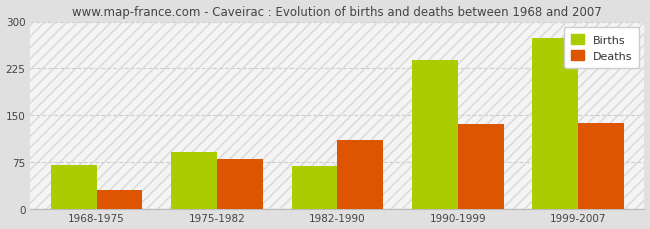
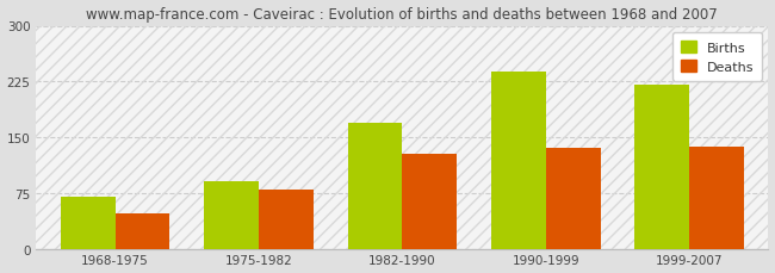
Deaths/1968-1975: 30 -> 47
Births/1982-1990: 68 -> 170
Deaths/1982-1990: 110 -> 128
Births/1999-2007: 274 -> 220
